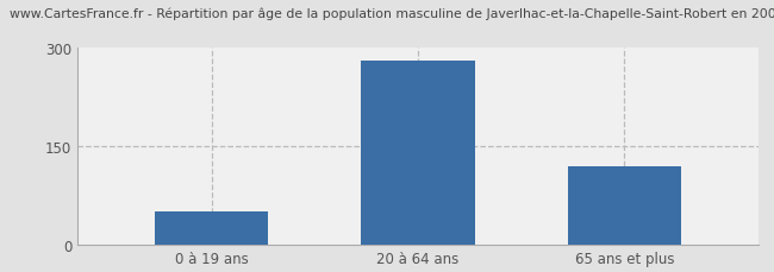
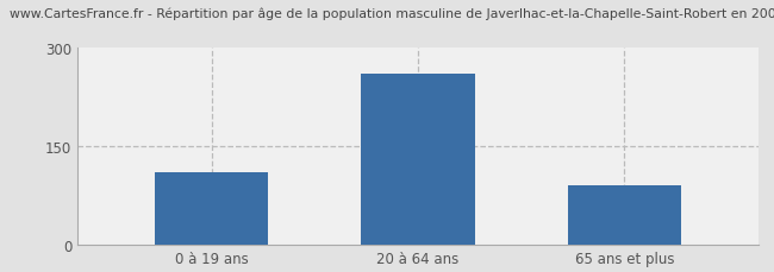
0 à 19 ans: 50 -> 110
20 à 64 ans: 280 -> 260
65 ans et plus: 120 -> 90
